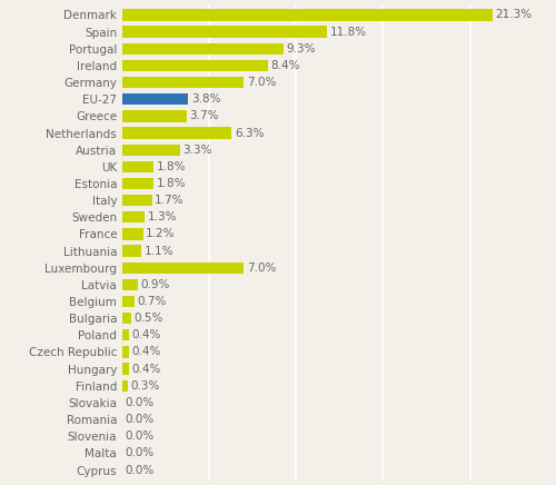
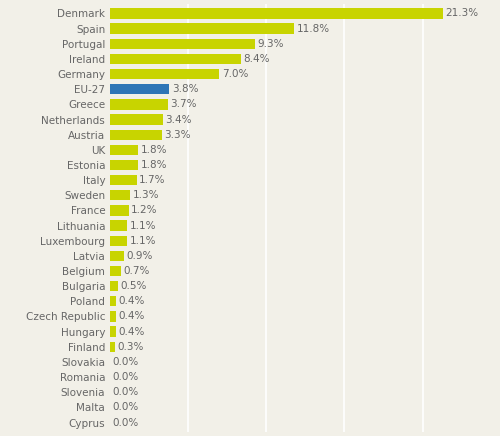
Netherlands: 6.3% -> 3.4%
Luxembourg: 7.0% -> 1.1%
